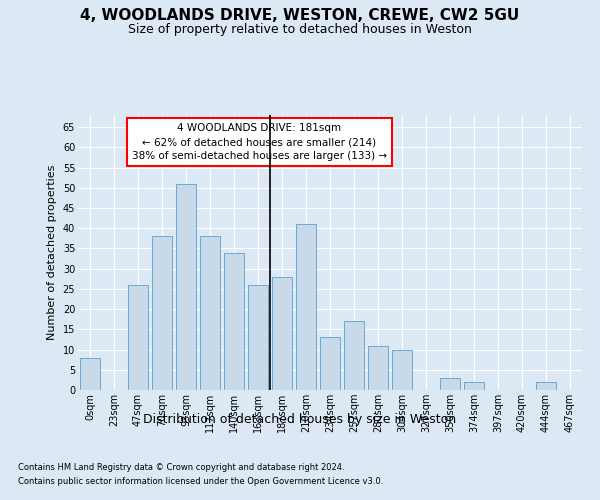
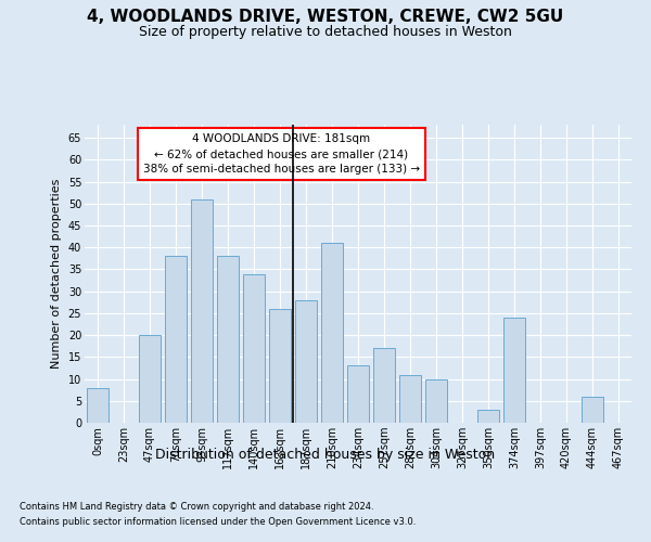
47sqm: 26 -> 20
374sqm: 2 -> 24
444sqm: 2 -> 6
